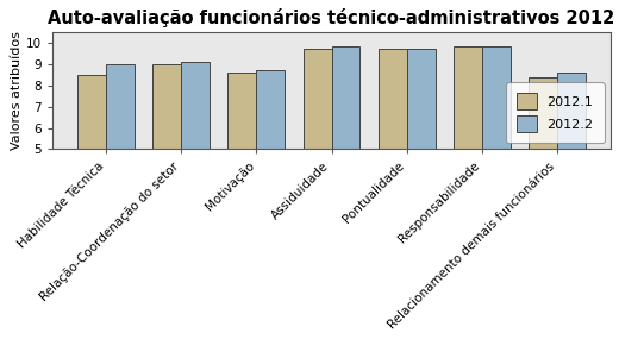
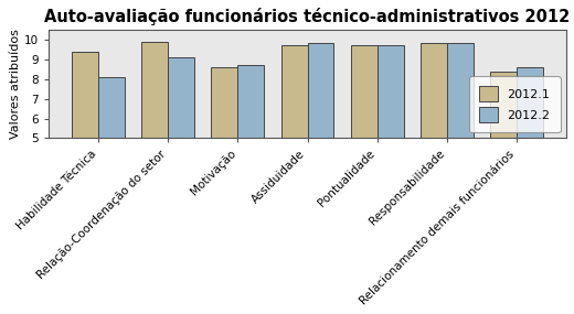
2012.1/Habilidade Técnica: 8.5 -> 9.4
2012.2/Habilidade Técnica: 9.0 -> 8.1
2012.1/Relação-Coordenação do setor: 9.0 -> 9.9
